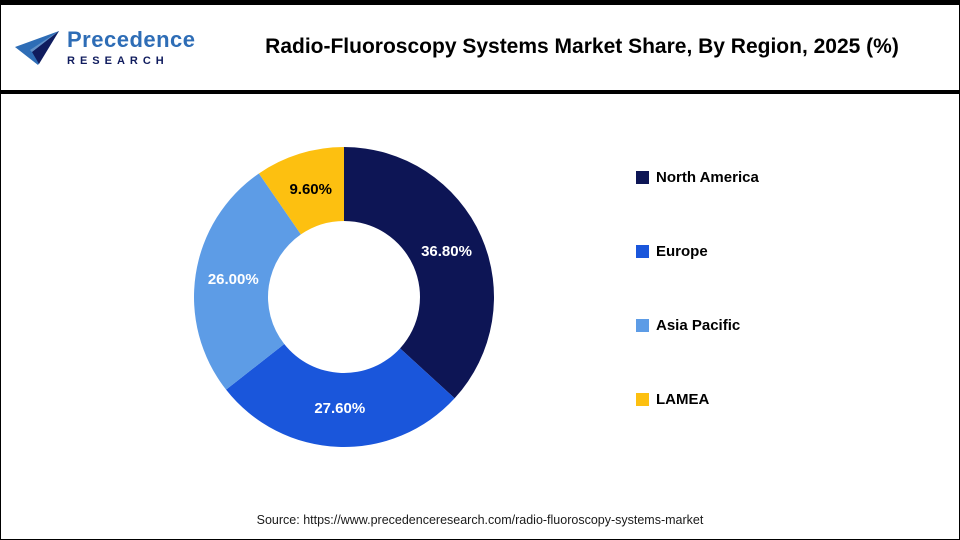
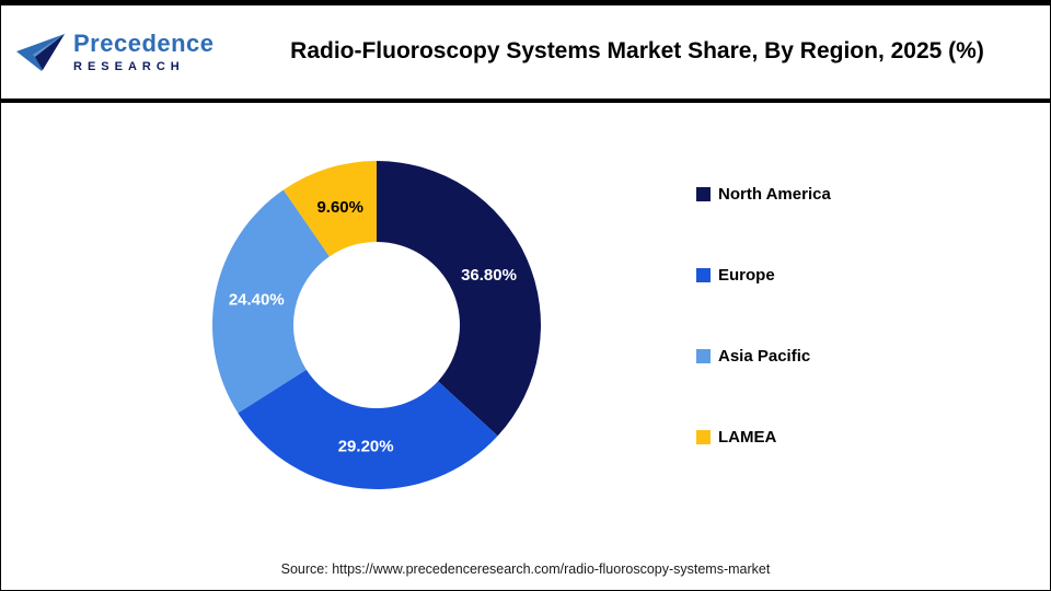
Europe: 27.60% -> 29.20%
Asia Pacific: 26.00% -> 24.40%
